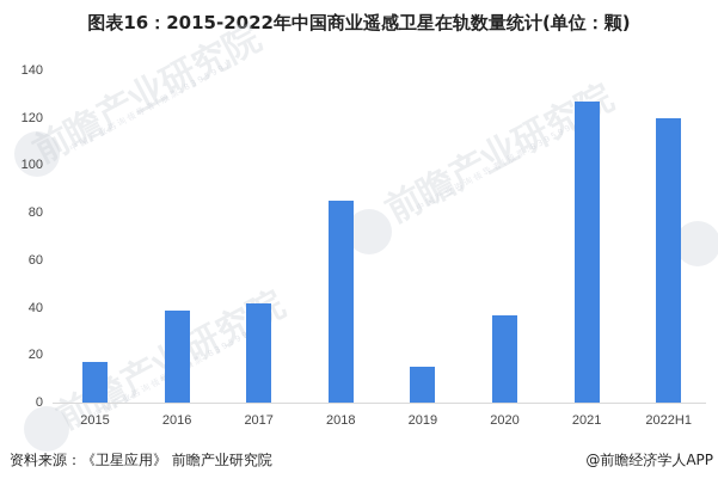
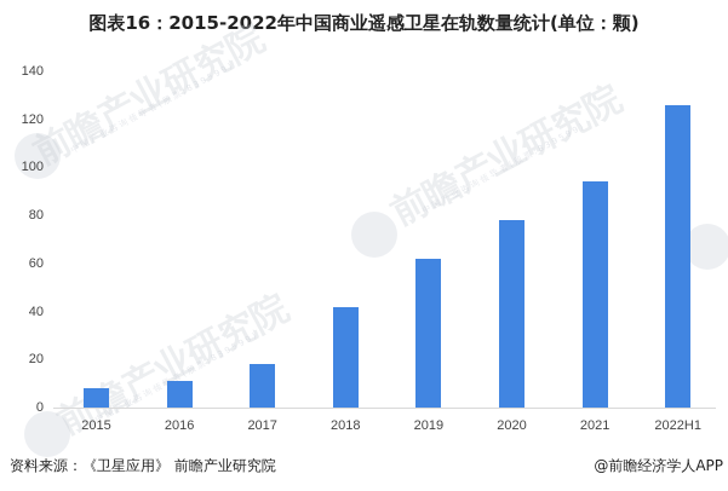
2015: 17 -> 8
2016: 39 -> 11
2017: 42 -> 18
2018: 85 -> 42
2019: 15 -> 62
2020: 37 -> 78
2021: 127 -> 94
2022H1: 120 -> 126
